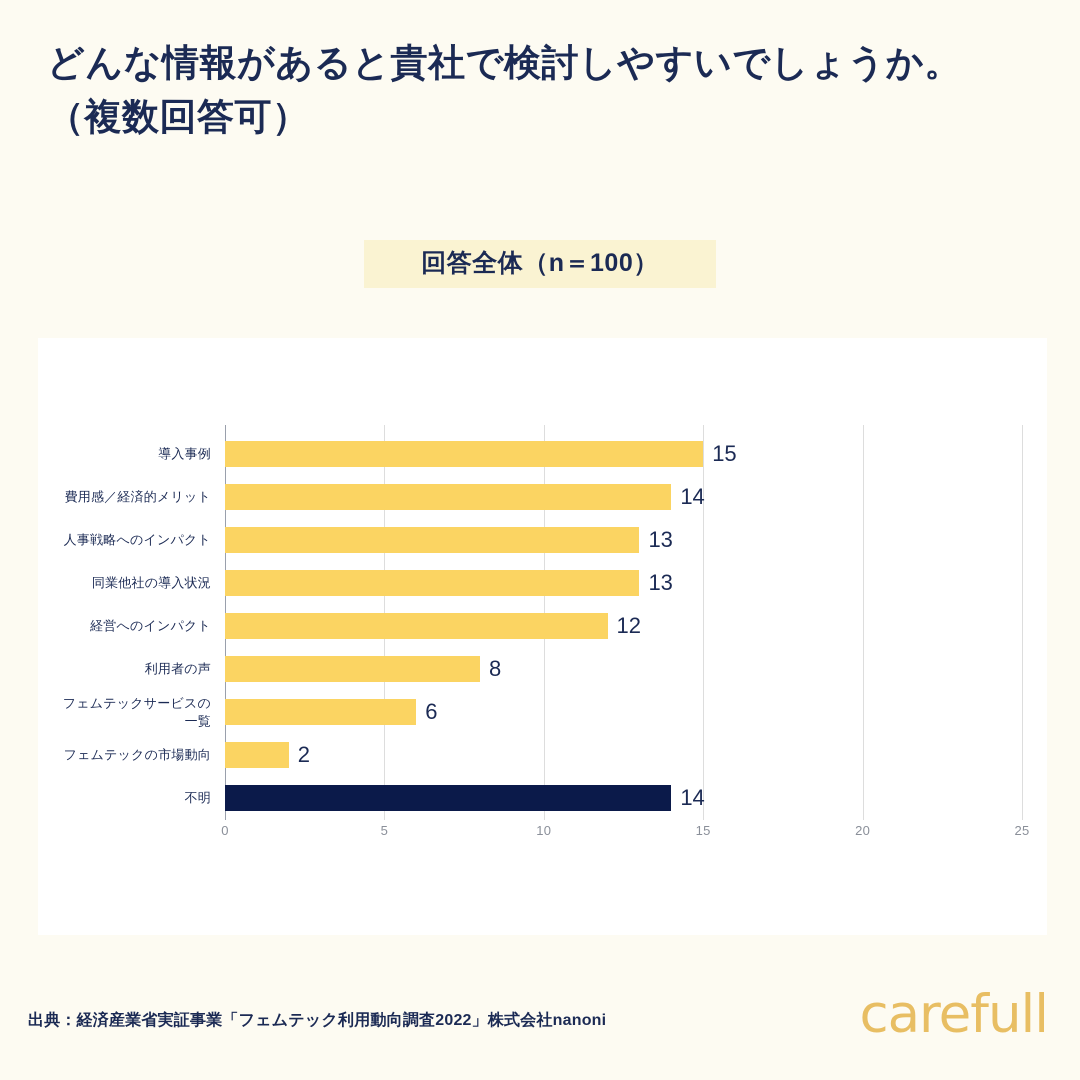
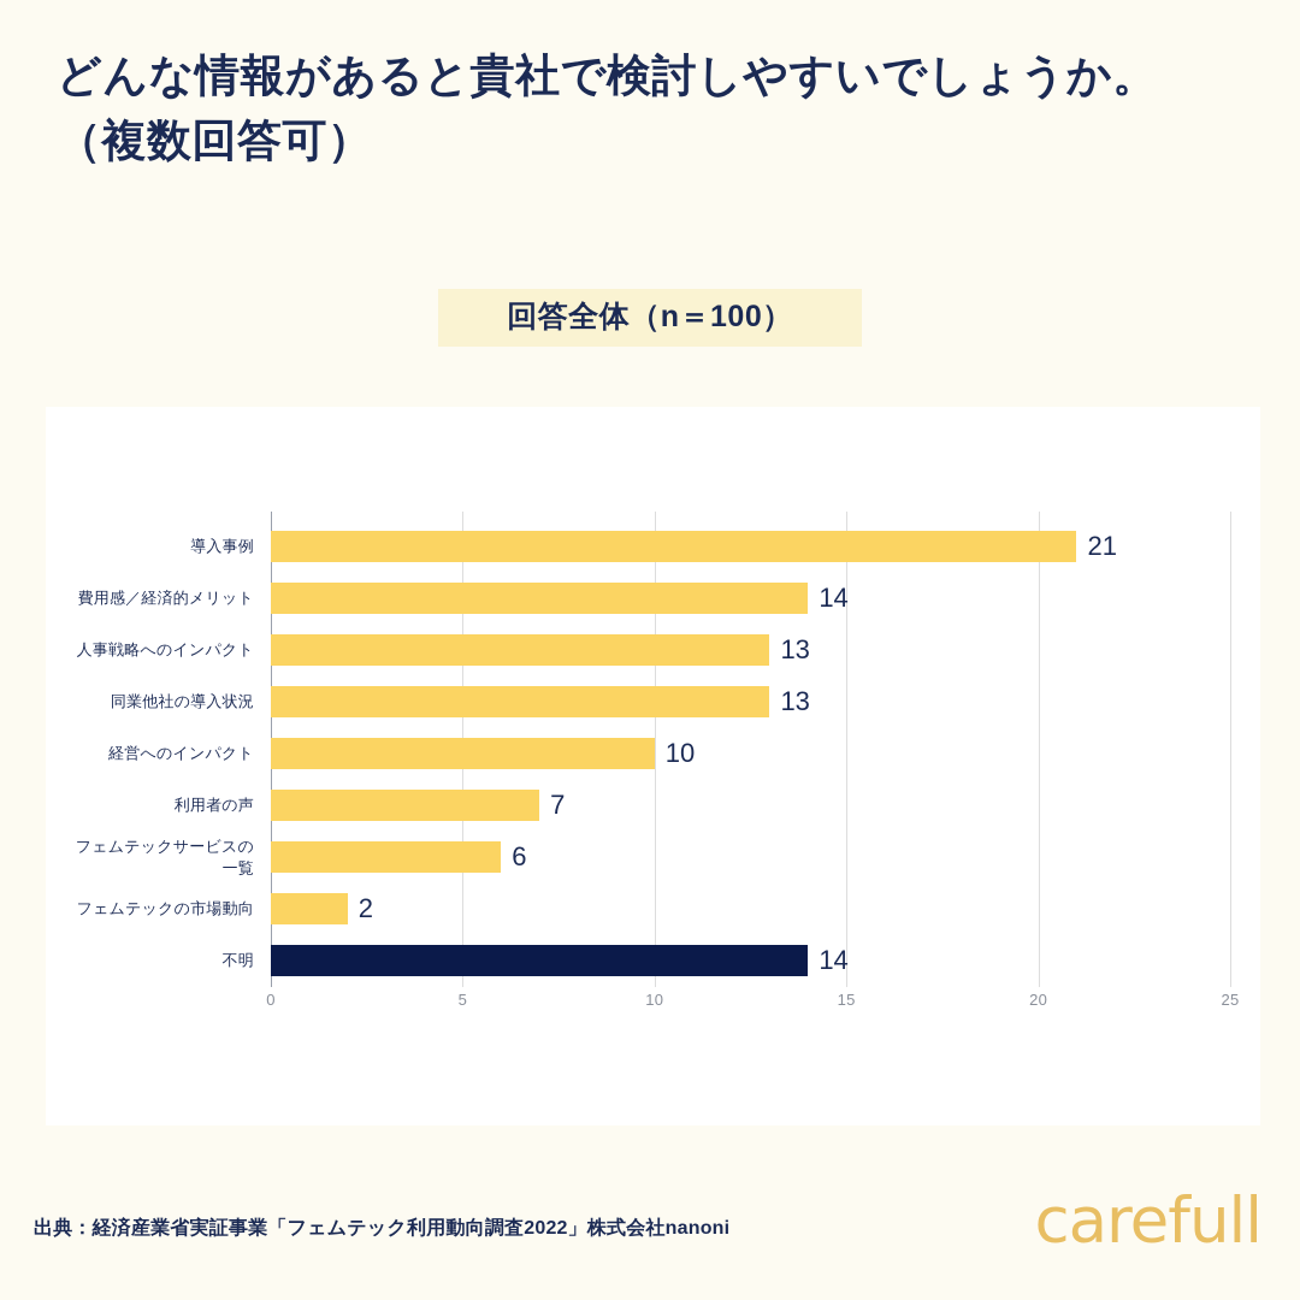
導入事例: 15 -> 21
経営へのインパクト: 12 -> 10
利用者の声: 8 -> 7
